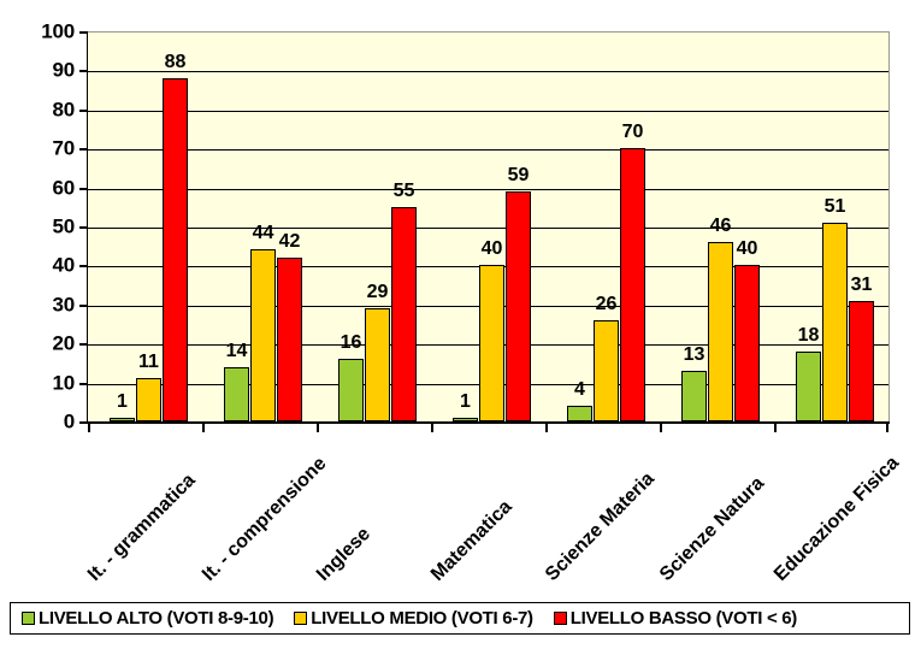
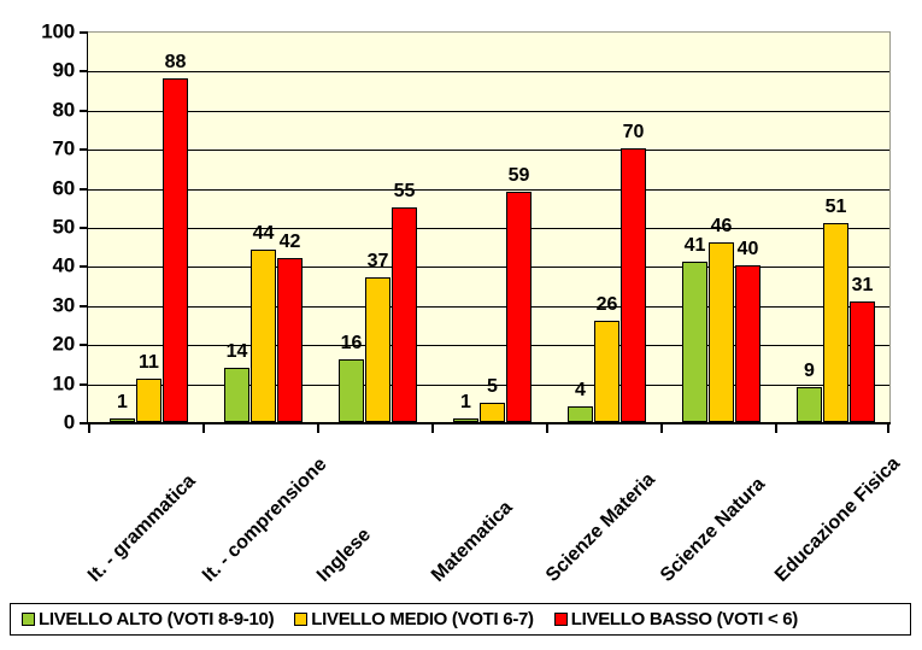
LIVELLO MEDIO (VOTI 6-7)/Inglese: 29 -> 37
LIVELLO MEDIO (VOTI 6-7)/Matematica: 40 -> 5
LIVELLO ALTO (VOTI 8-9-10)/Scienze Natura: 13 -> 41
LIVELLO ALTO (VOTI 8-9-10)/Educazione Fisica: 18 -> 9
